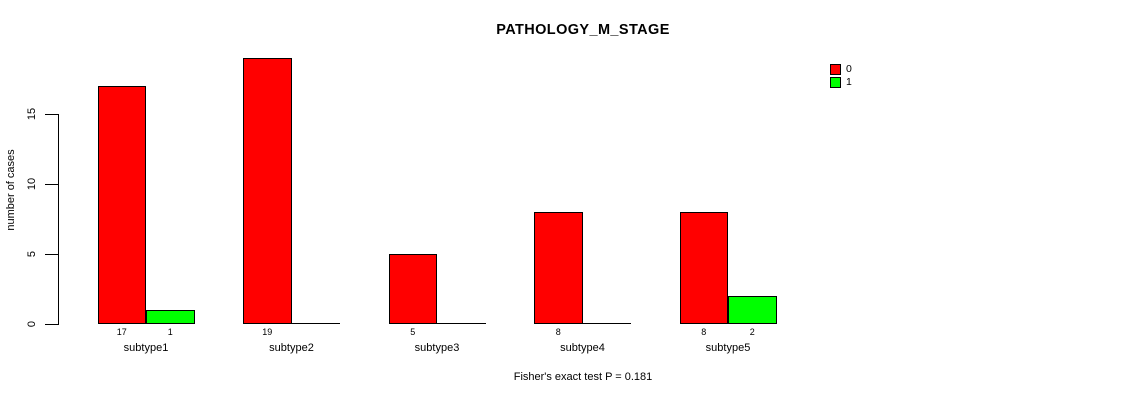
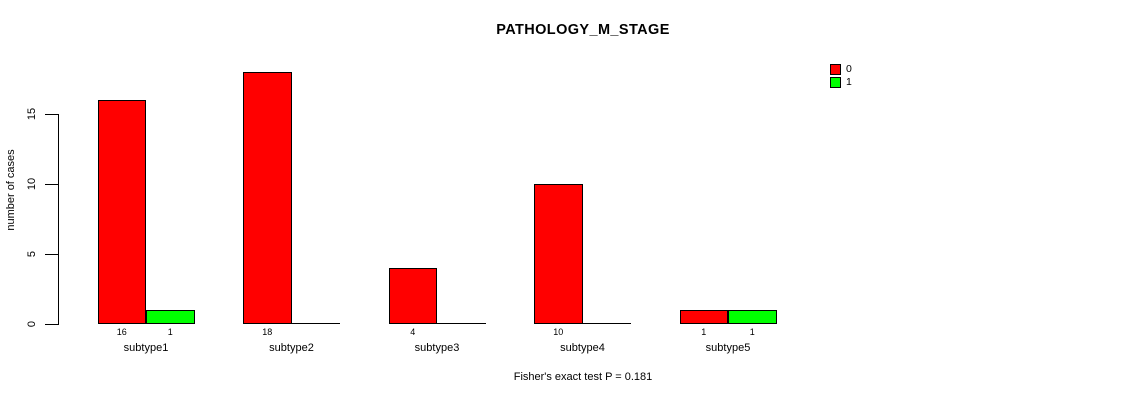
0/subtype1: 17 -> 16
0/subtype2: 19 -> 18
0/subtype3: 5 -> 4
0/subtype4: 8 -> 10
0/subtype5: 8 -> 1
1/subtype5: 2 -> 1
